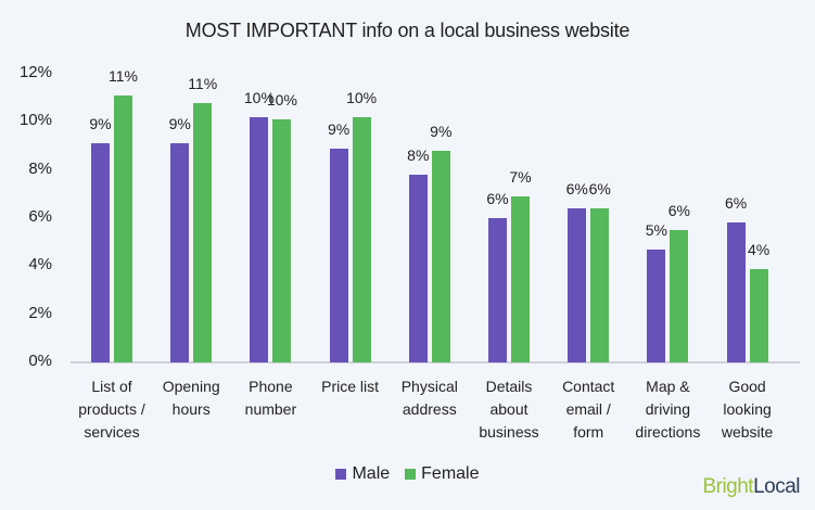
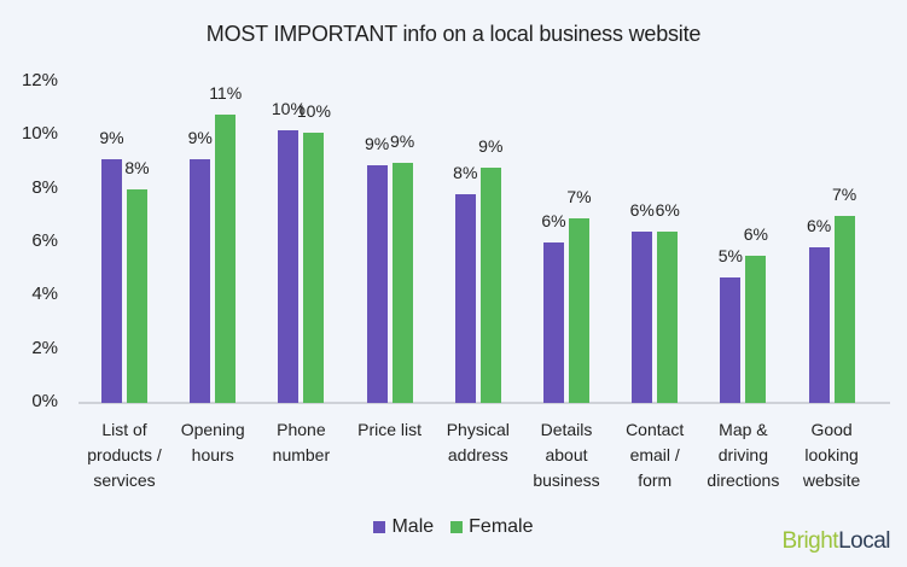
Female/List of products / services: 11% -> 8%
Female/Price list: 10% -> 9%
Female/Good looking website: 4% -> 7%
